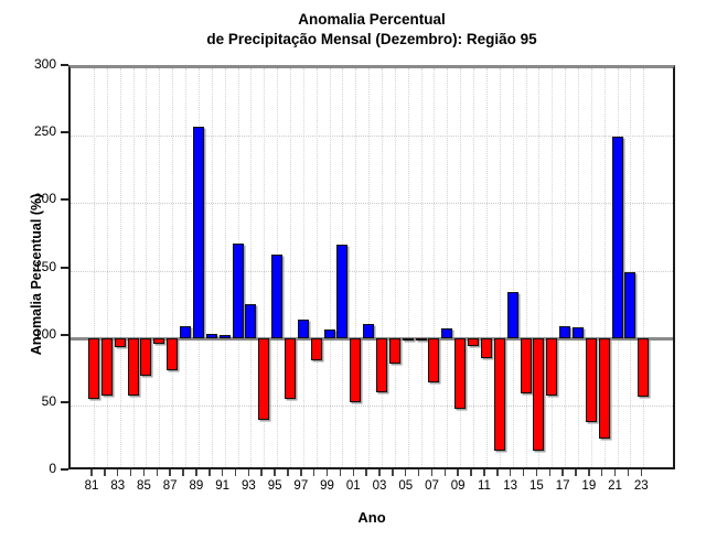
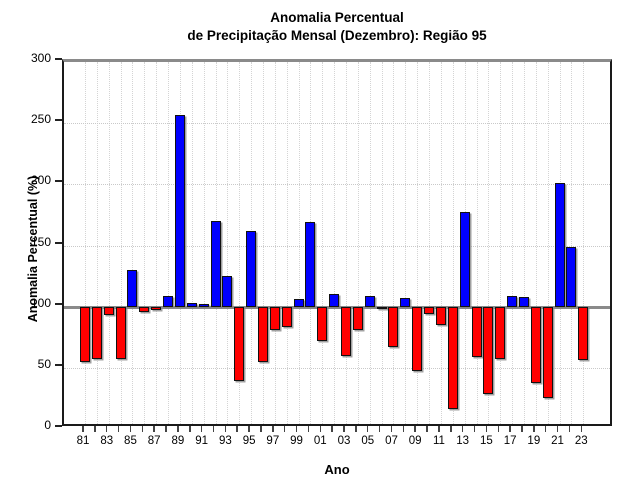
85: 72 -> 130
87: 76 -> 97
97: 114 -> 81
01: 52 -> 72
05: 99 -> 109
13: 134 -> 177
15: 16 -> 29
21: 249 -> 201
